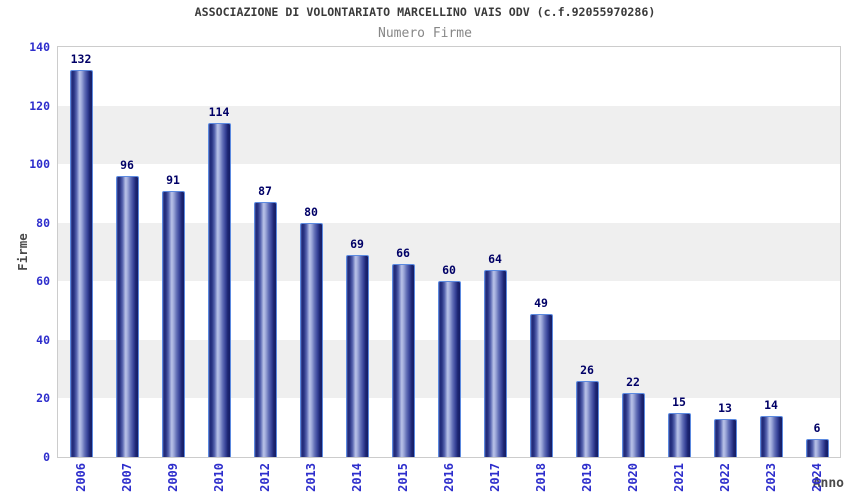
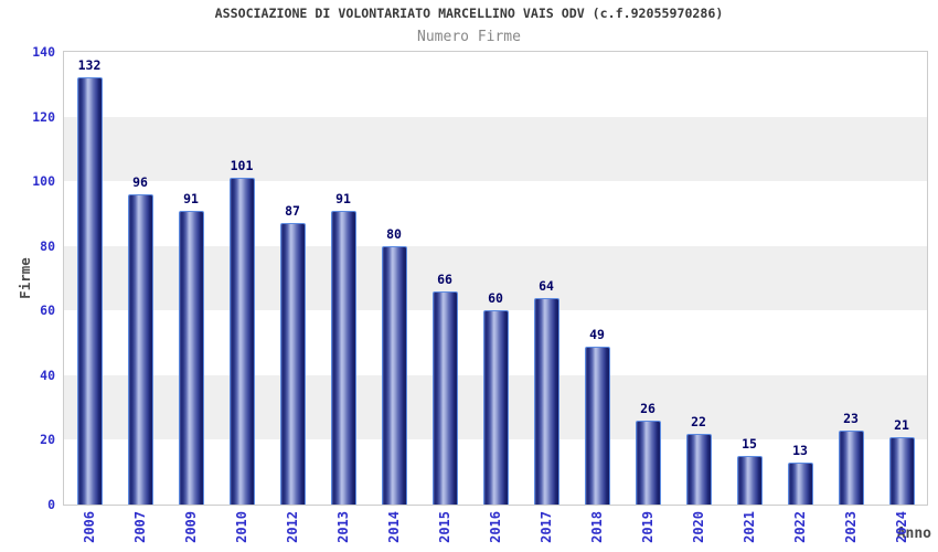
2010: 114 -> 101
2013: 80 -> 91
2014: 69 -> 80
2023: 14 -> 23
2024: 6 -> 21
